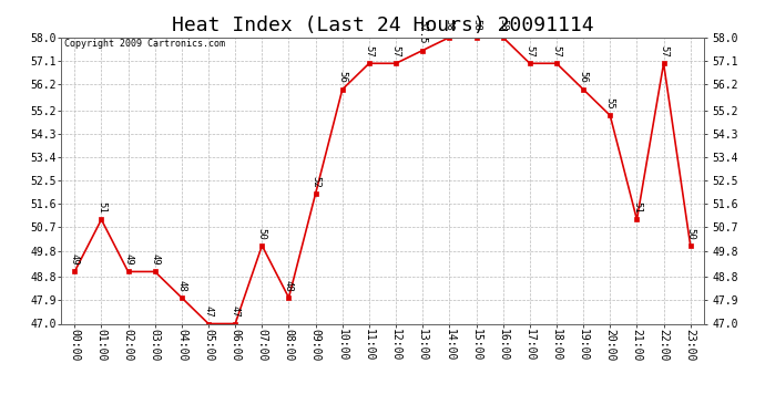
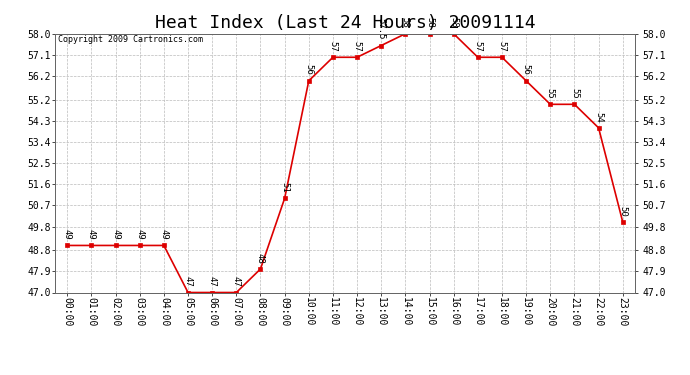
01:00: 51 -> 49
04:00: 48 -> 49
07:00: 50 -> 47
09:00: 52 -> 51
21:00: 51 -> 55
22:00: 57 -> 54
